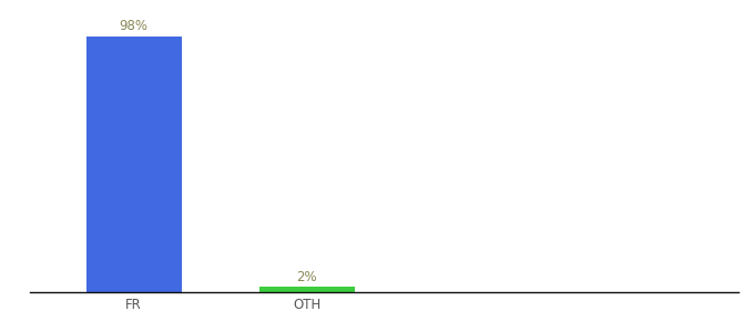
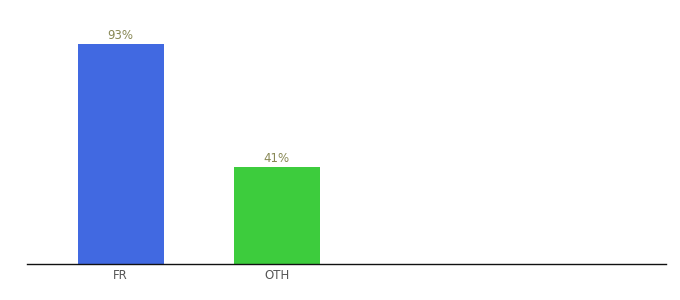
FR: 98% -> 93%
OTH: 2% -> 41%
